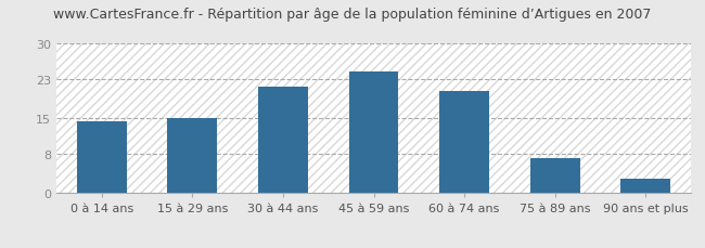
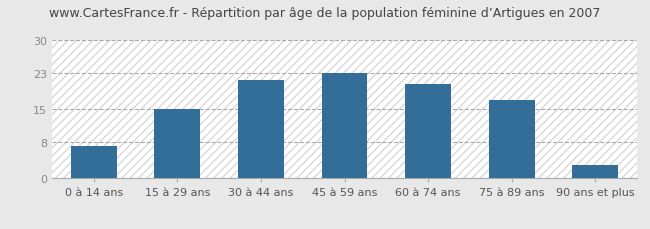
0 à 14 ans: 14.5 -> 7.0
45 à 59 ans: 24.5 -> 23.0
75 à 89 ans: 7.0 -> 17.0
